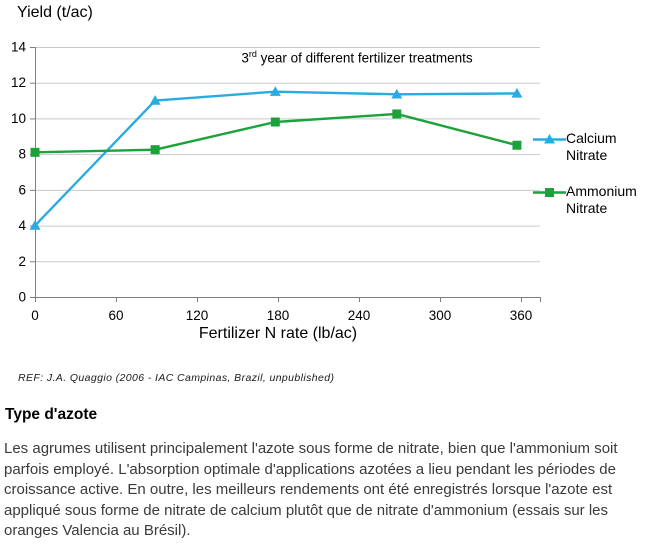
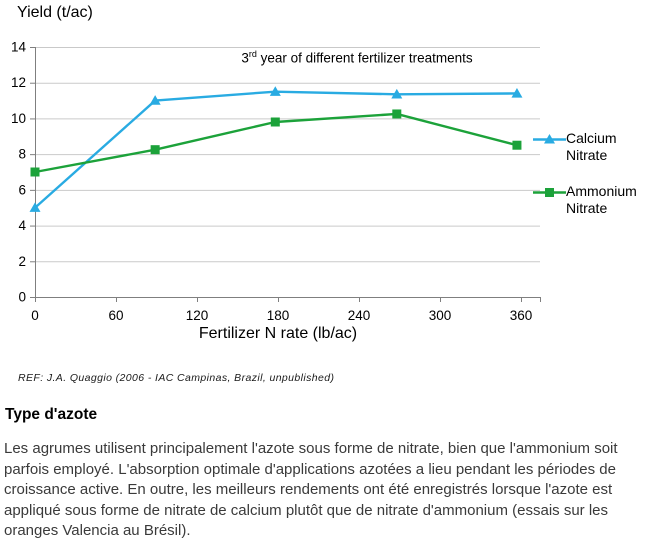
Calcium Nitrate/0: 4.0 -> 5.0
Ammonium Nitrate/0: 8.1 -> 7.0
